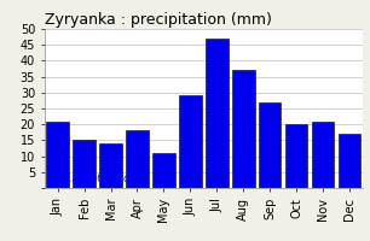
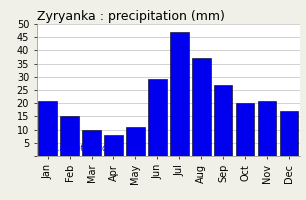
Mar: 14 -> 10
Apr: 18 -> 8
